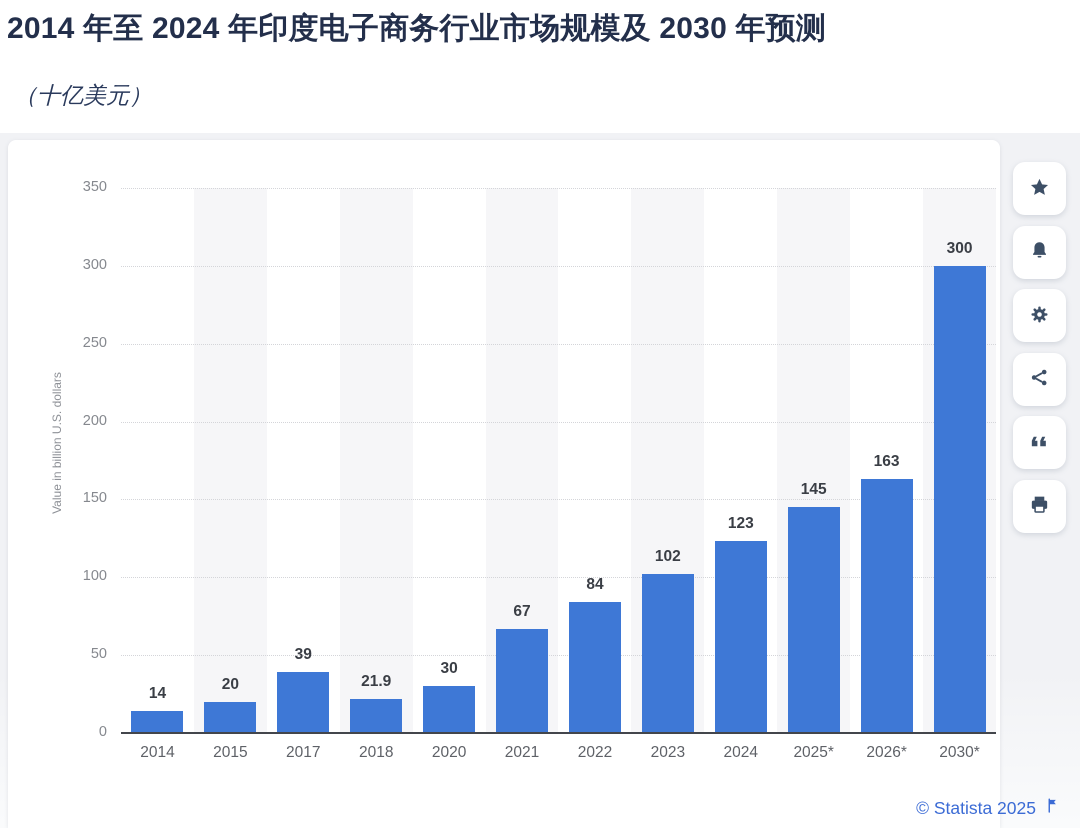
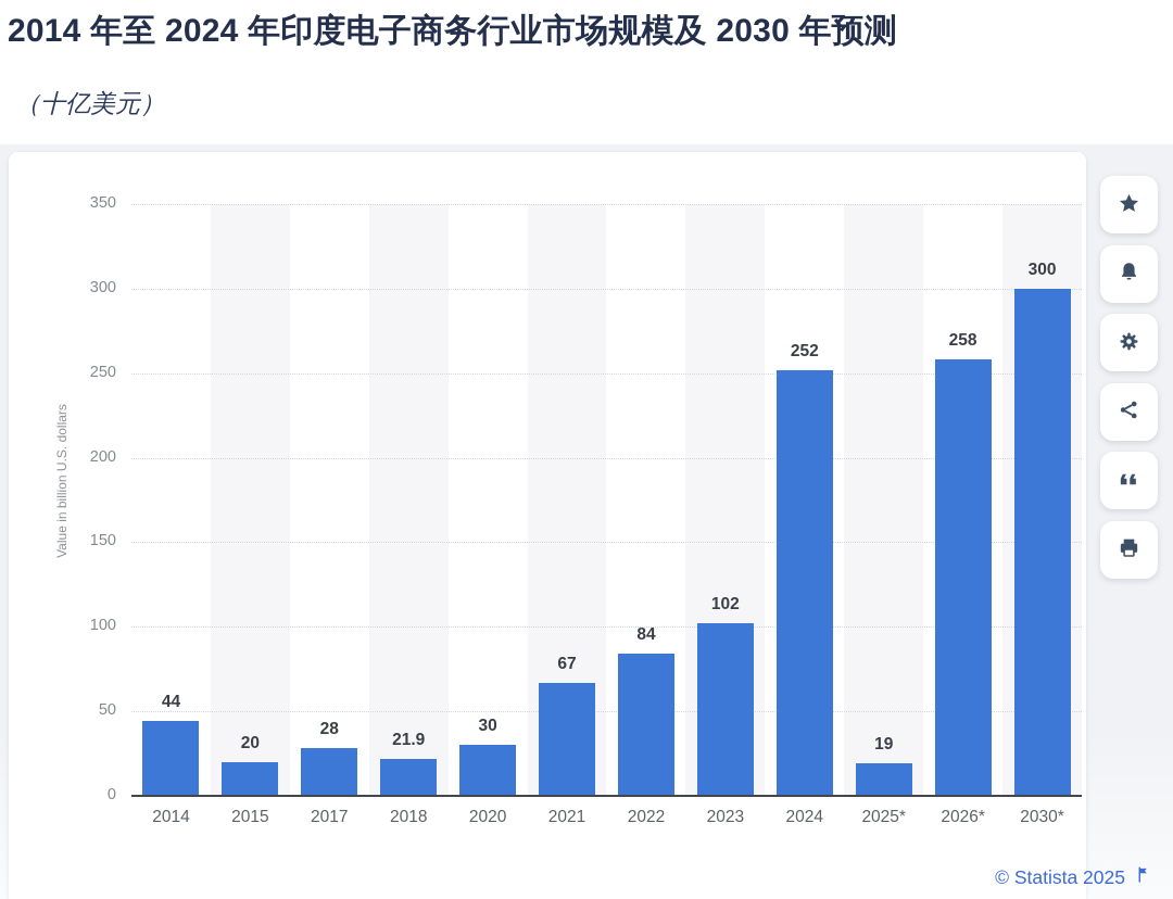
2014: 14 -> 44
2017: 39 -> 28
2024: 123 -> 252
2025*: 145 -> 19
2026*: 163 -> 258
